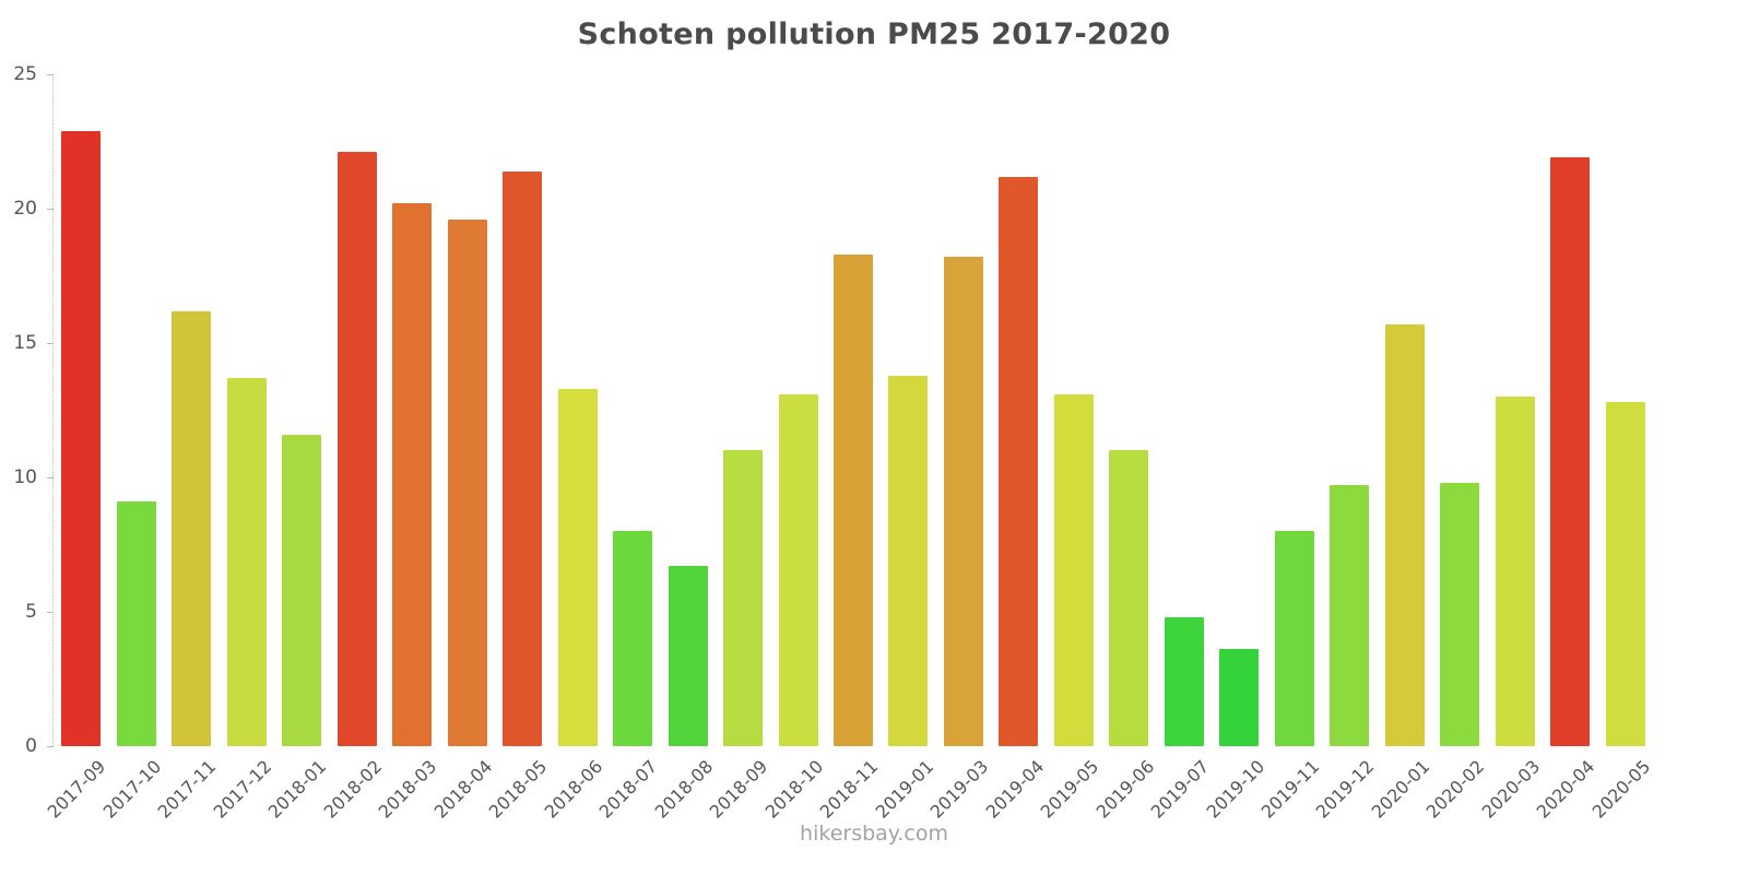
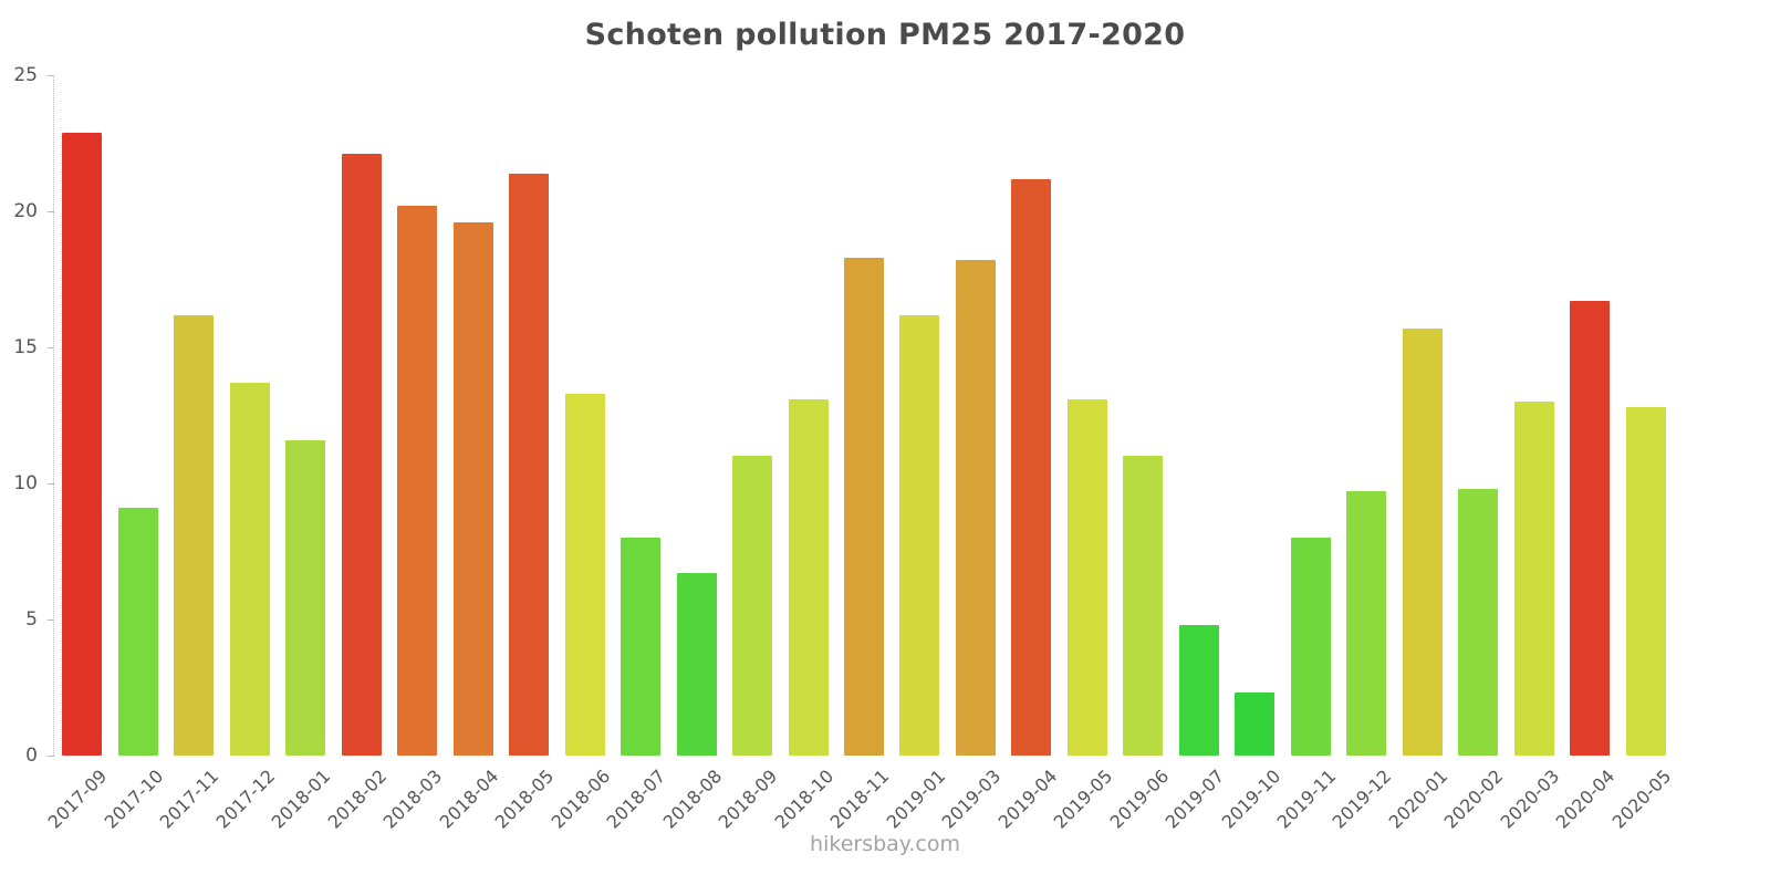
2019-01: 13.8 -> 16.2
2019-10: 3.6 -> 2.3
2020-04: 21.9 -> 16.7
